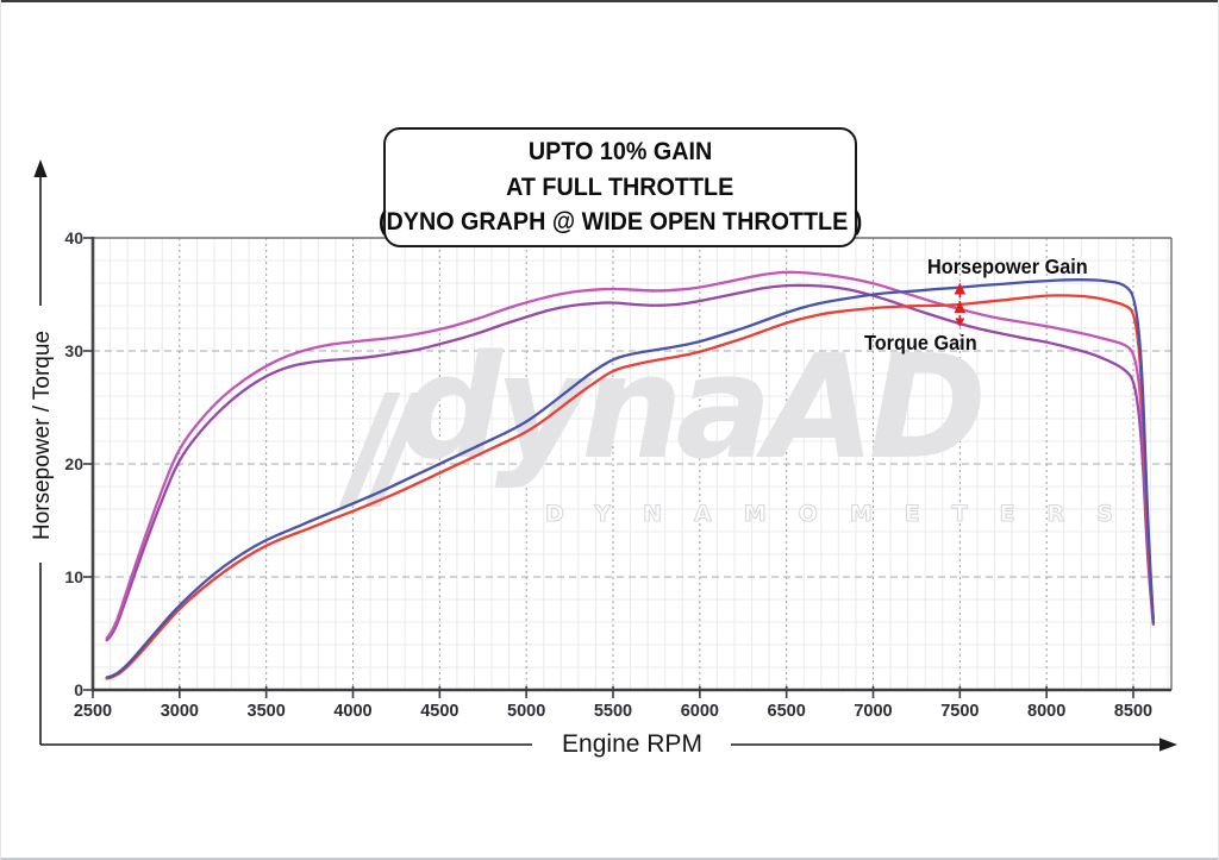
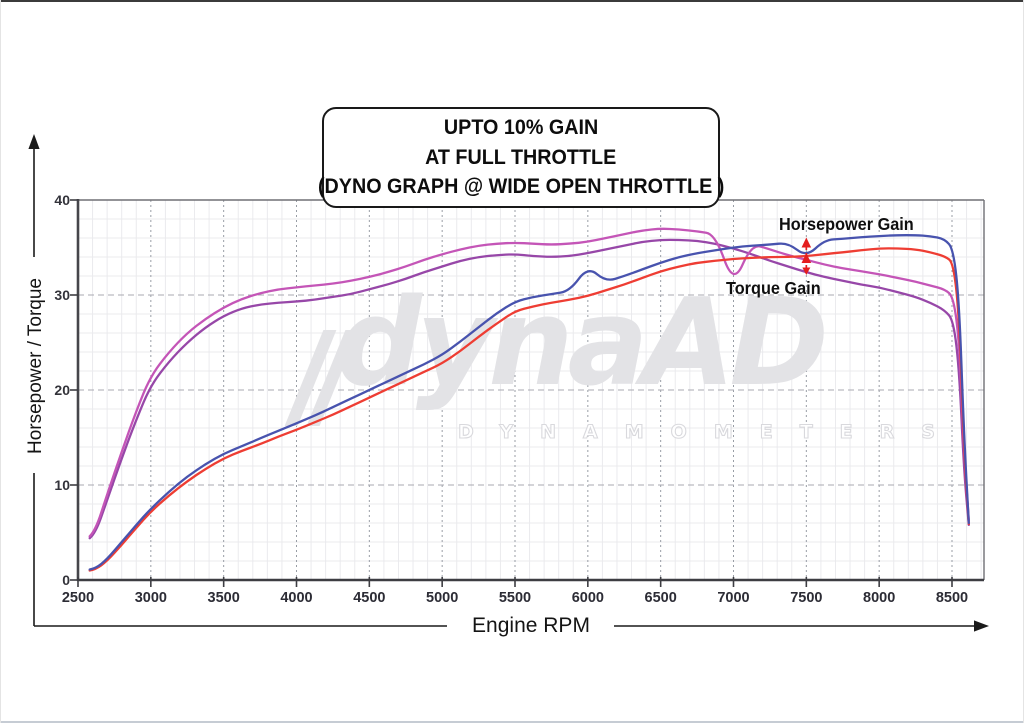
Horsepower Gain/6000: 31 -> 33
Torque Gain/7000: 36 -> 31
Horsepower Gain/7500: 36 -> 34
